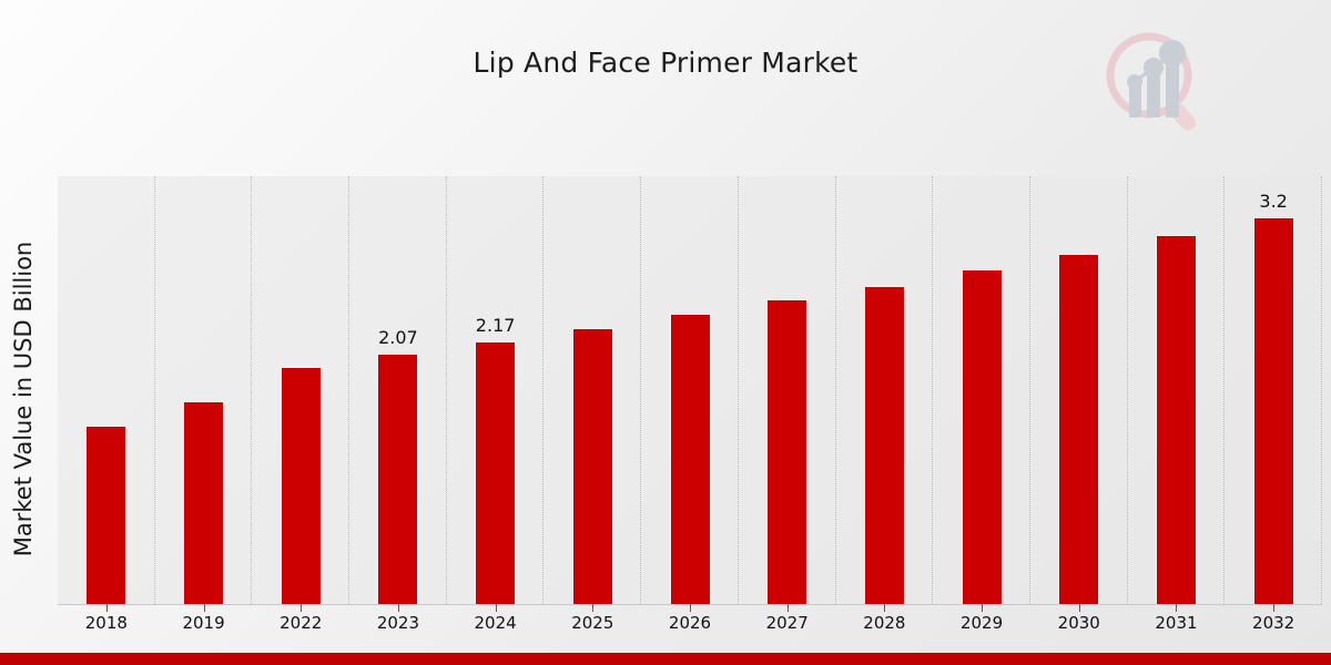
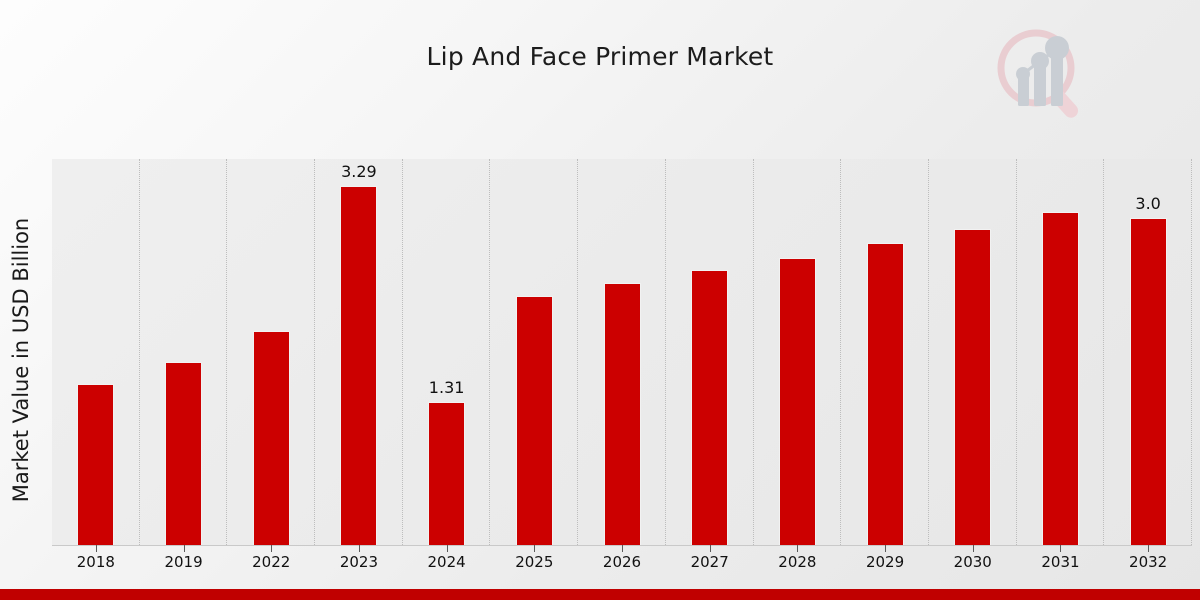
2023: 2.07 -> 3.29
2024: 2.17 -> 1.31
2032: 3.2 -> 3.0
